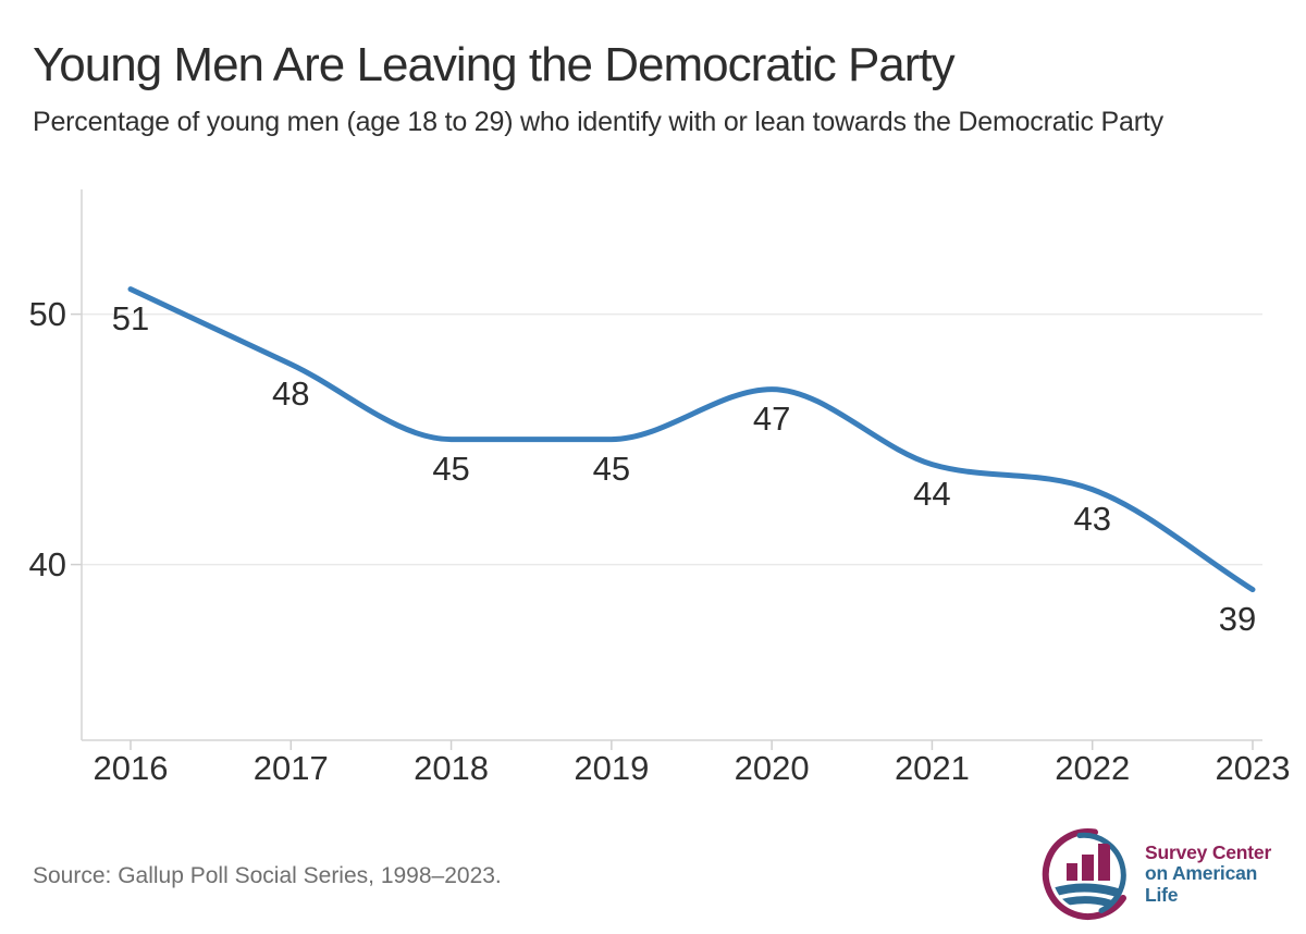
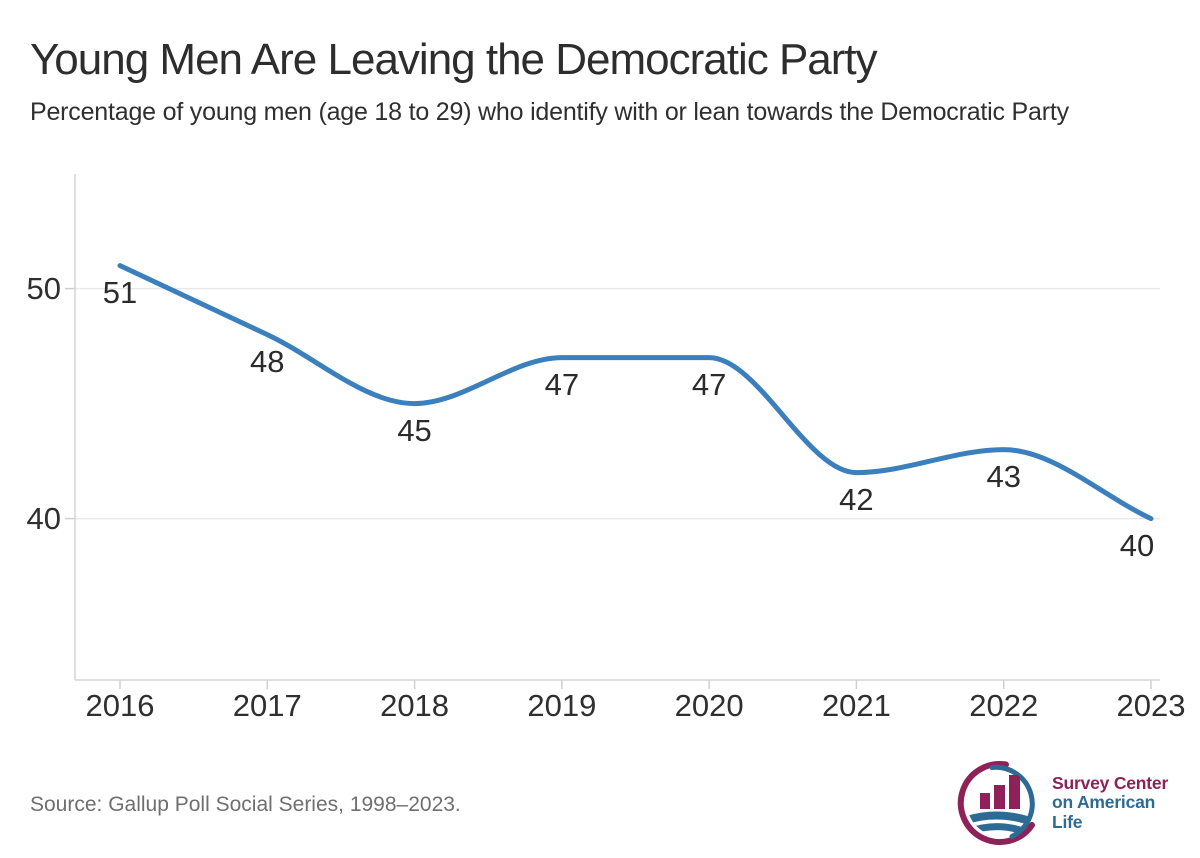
2019: 45 -> 47
2021: 44 -> 42
2023: 39 -> 40
